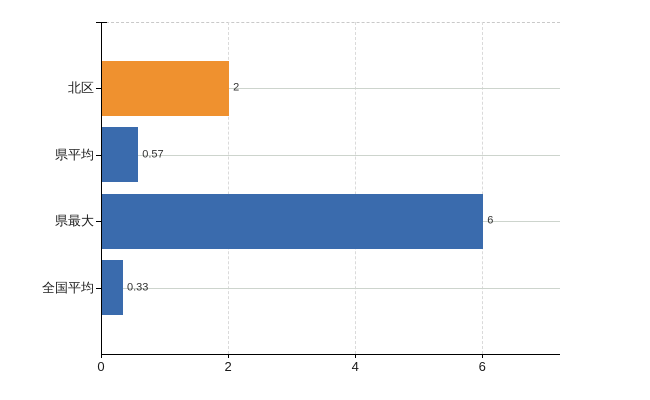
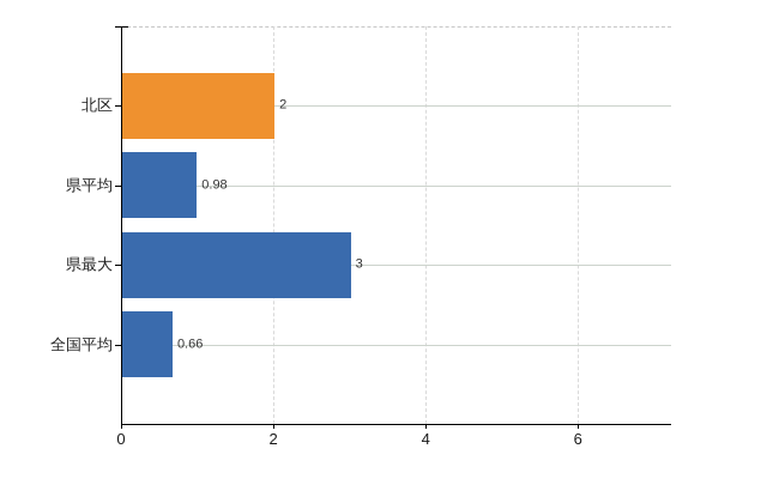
県平均: 0.57 -> 0.98
県最大: 6 -> 3
全国平均: 0.33 -> 0.66
